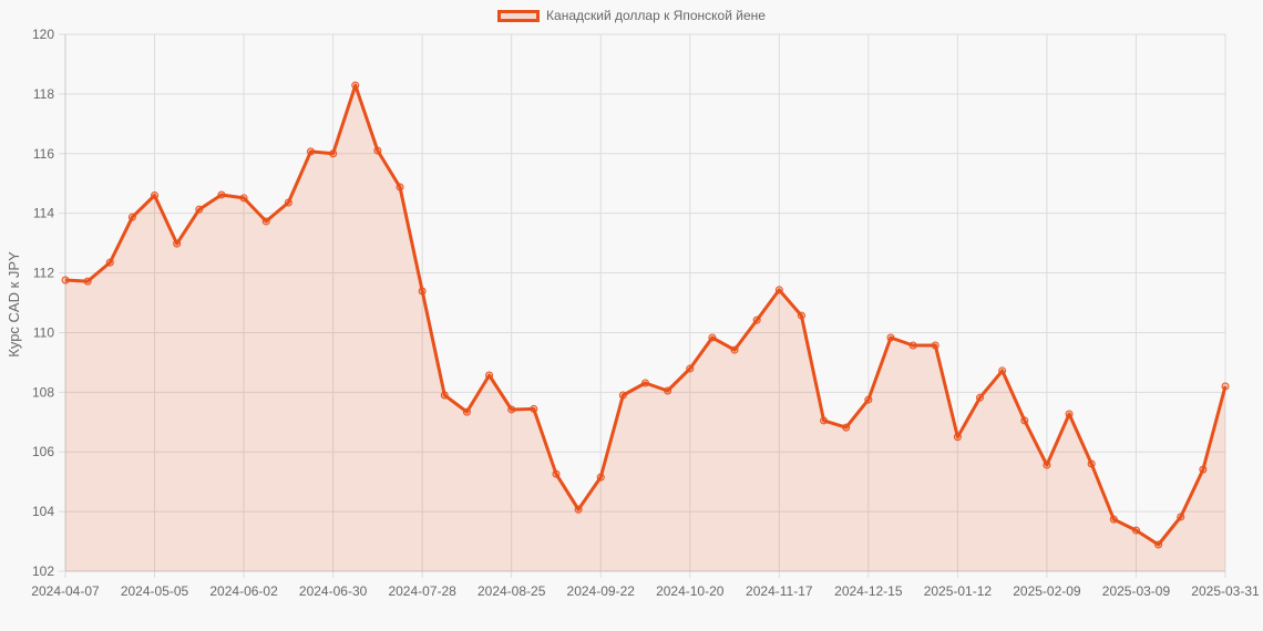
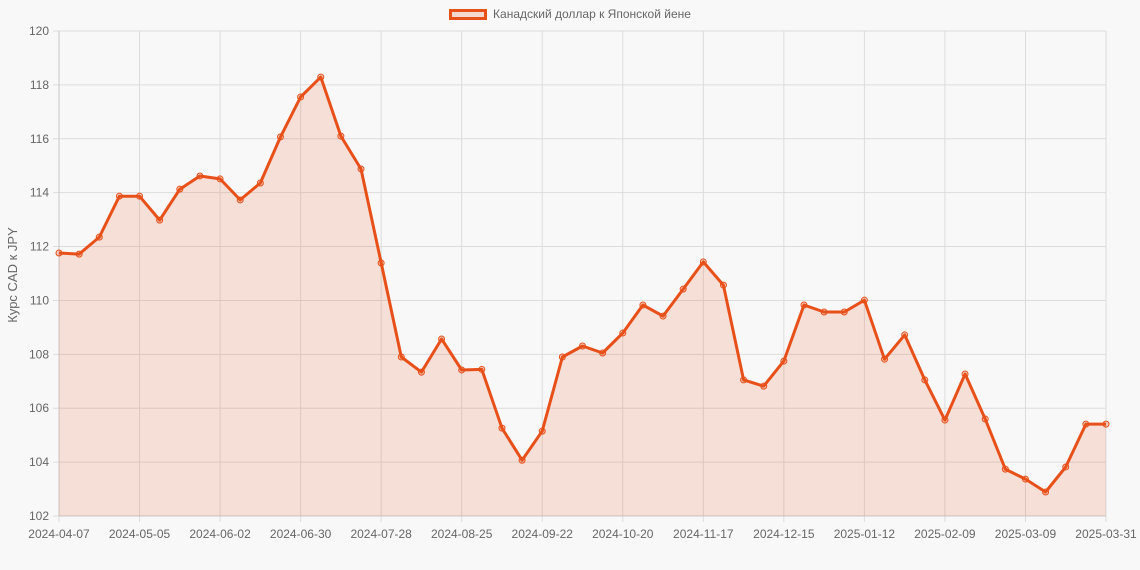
2024-05-05: 114.6 -> 113.9
2024-06-30: 116.0 -> 117.5
2025-01-12: 106.5 -> 110.0
2025-03-31: 108.2 -> 105.4
